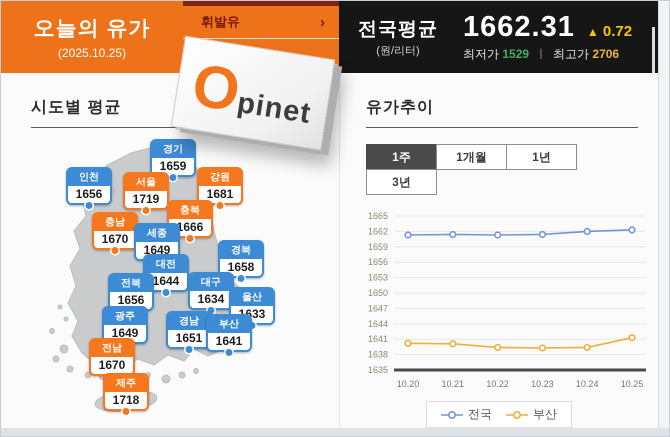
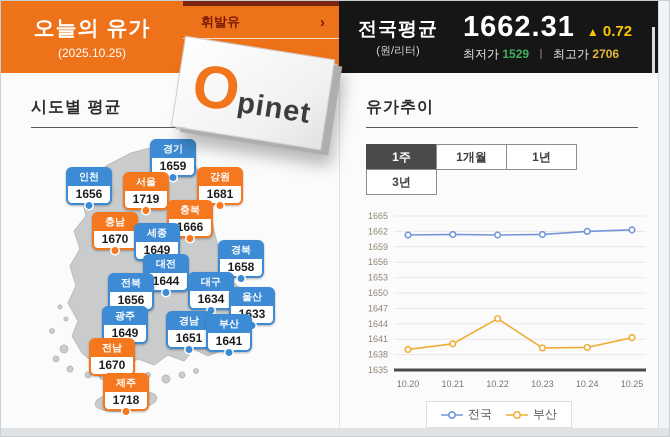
부산/10.20: 1640 -> 1639
부산/10.22: 1639 -> 1645
